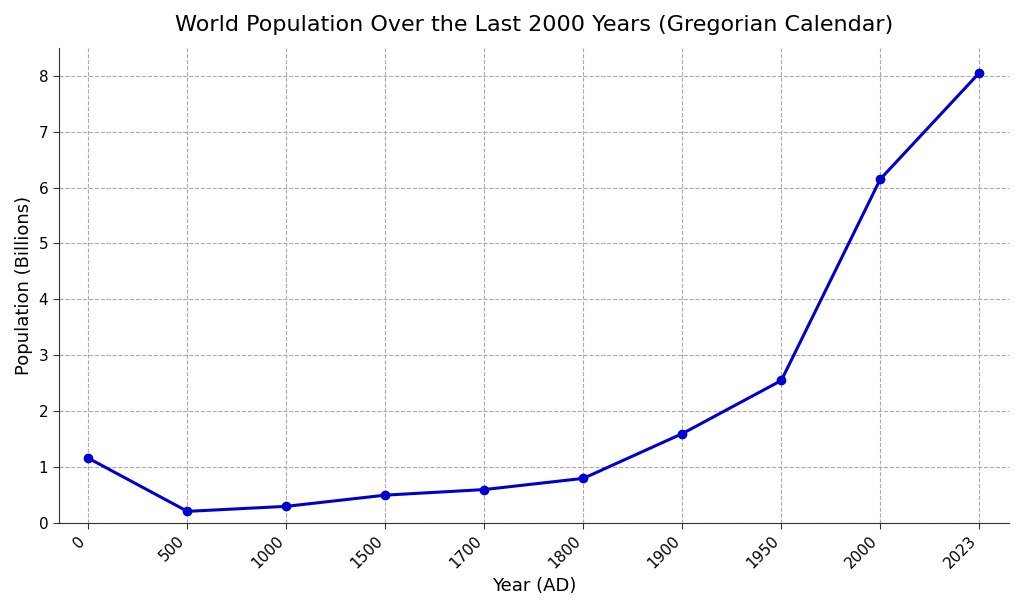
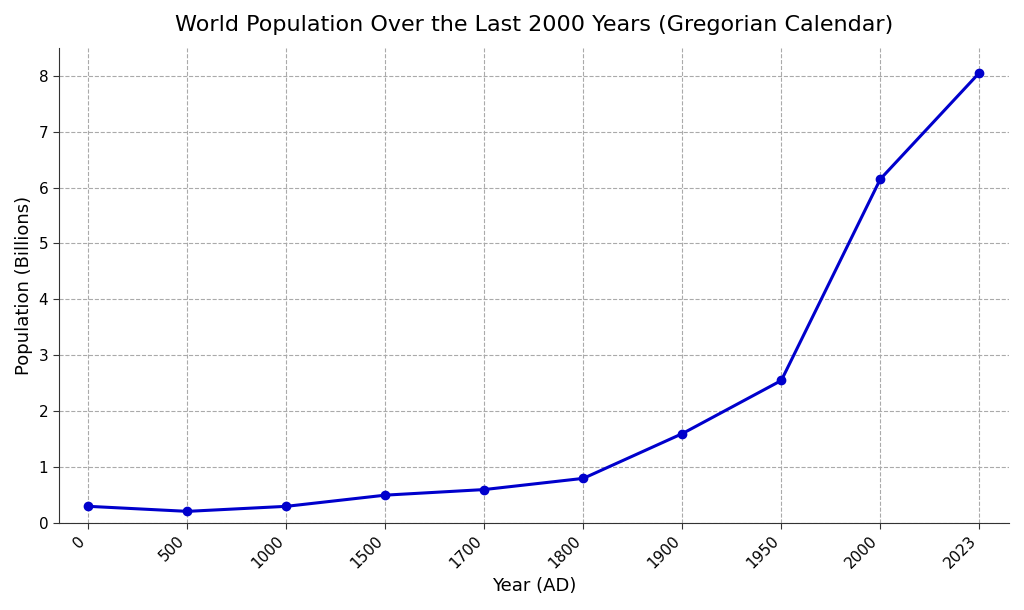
0: 1.16 -> 0.30
